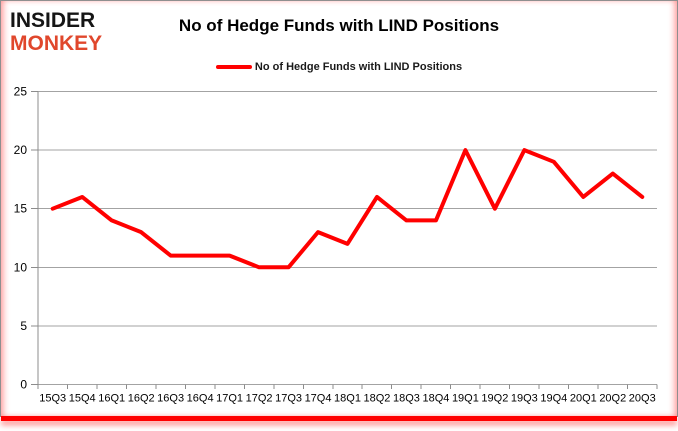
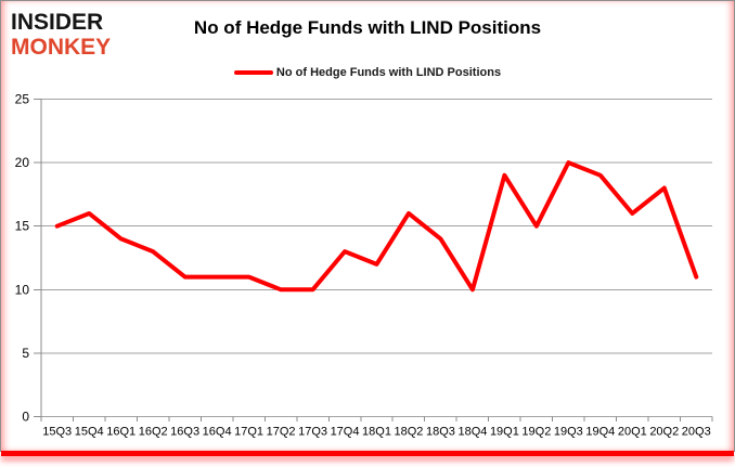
18Q4: 14 -> 10
19Q1: 20 -> 19
20Q3: 16 -> 11
